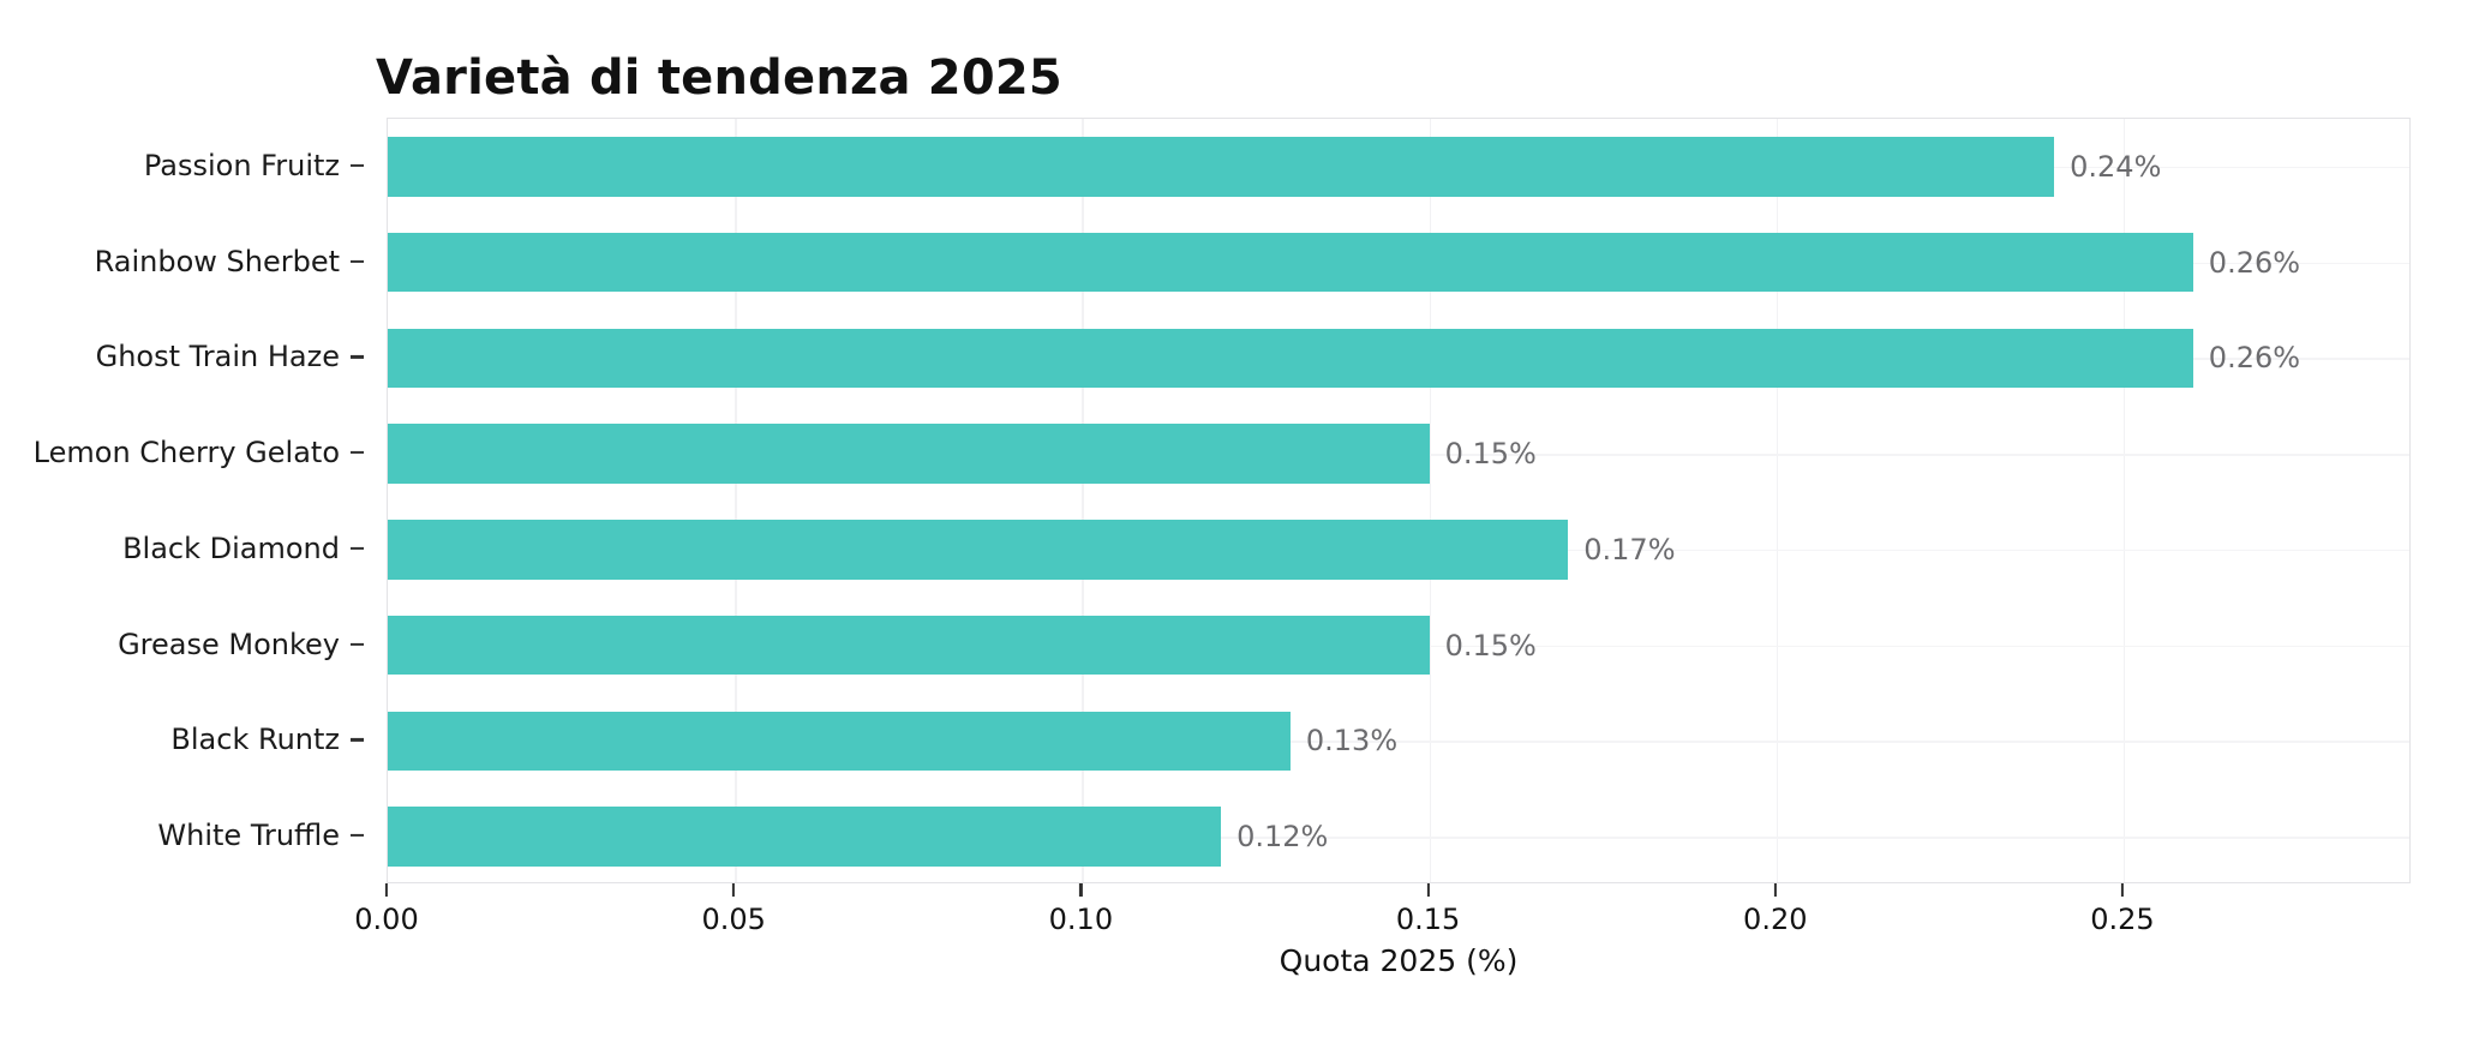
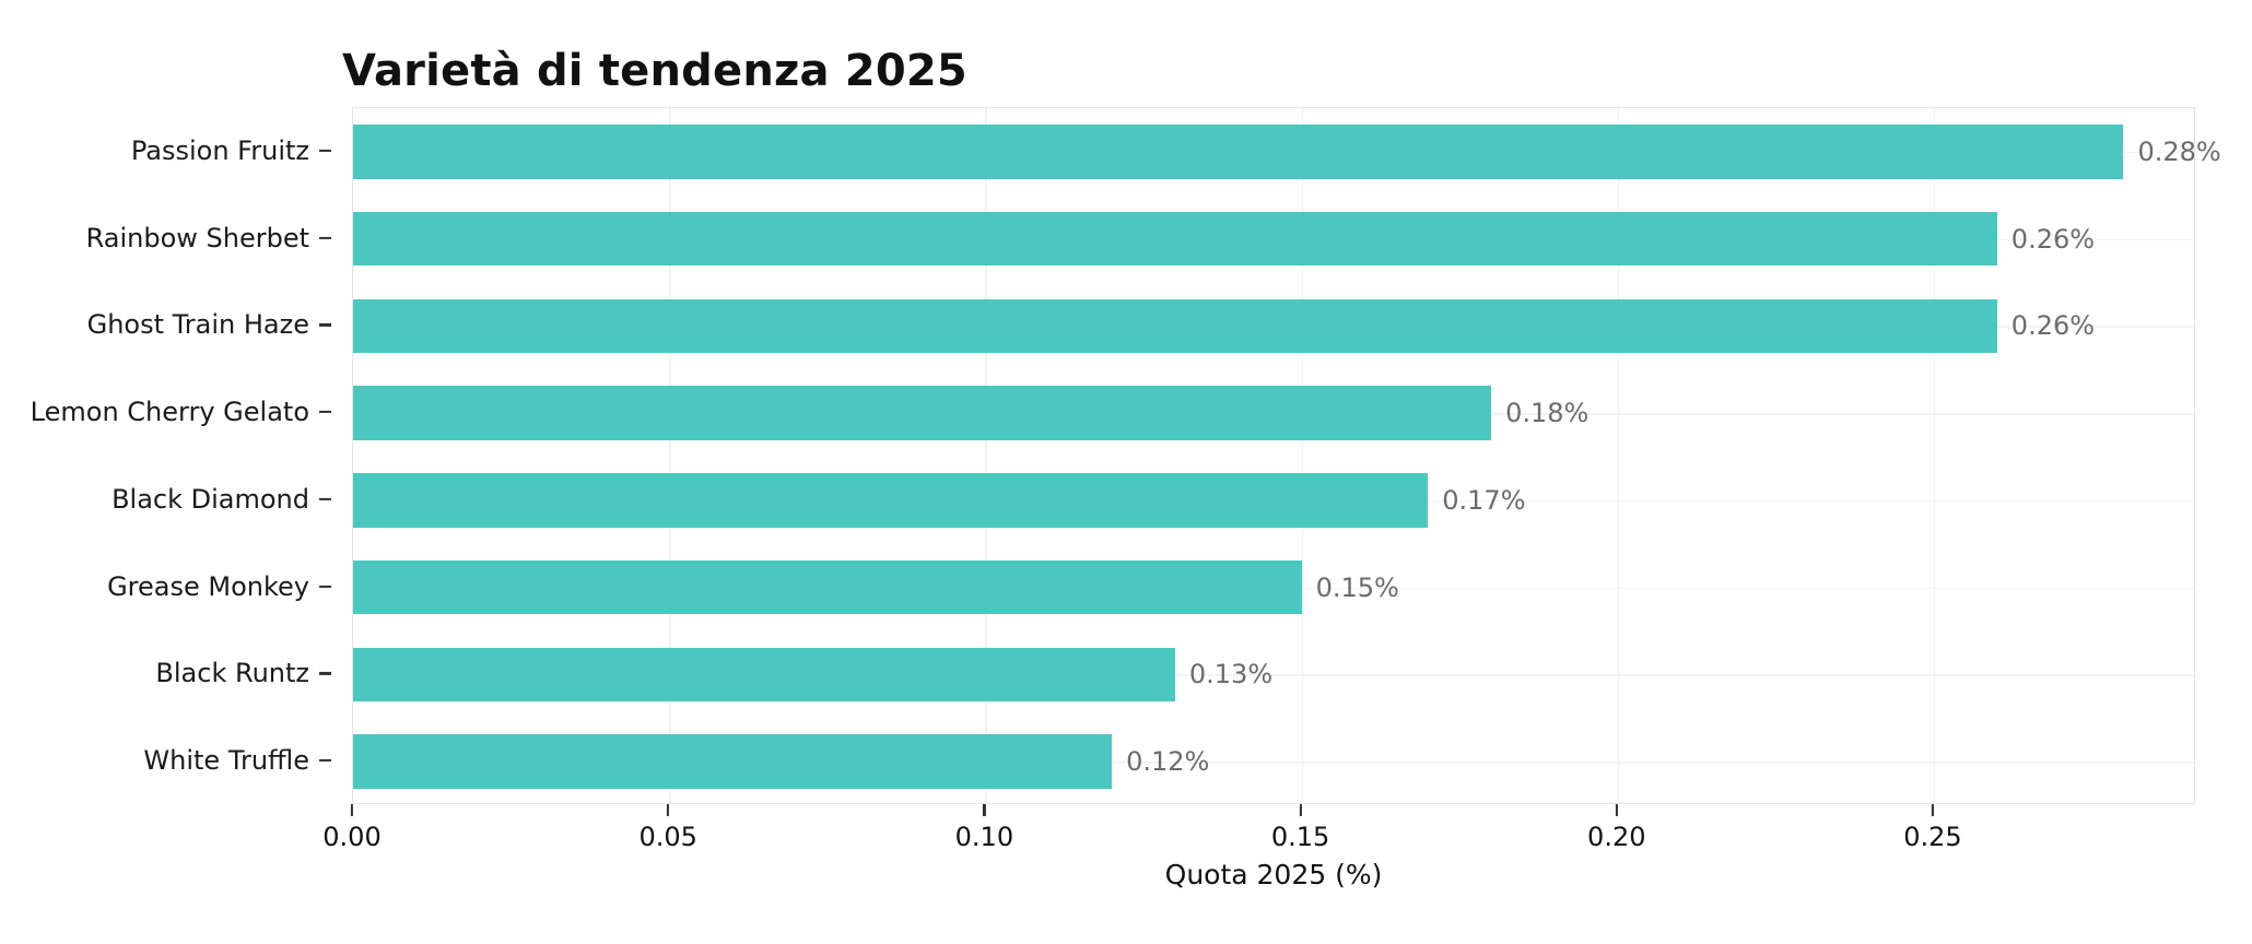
Passion Fruitz: 0.24% -> 0.28%
Lemon Cherry Gelato: 0.15% -> 0.18%
